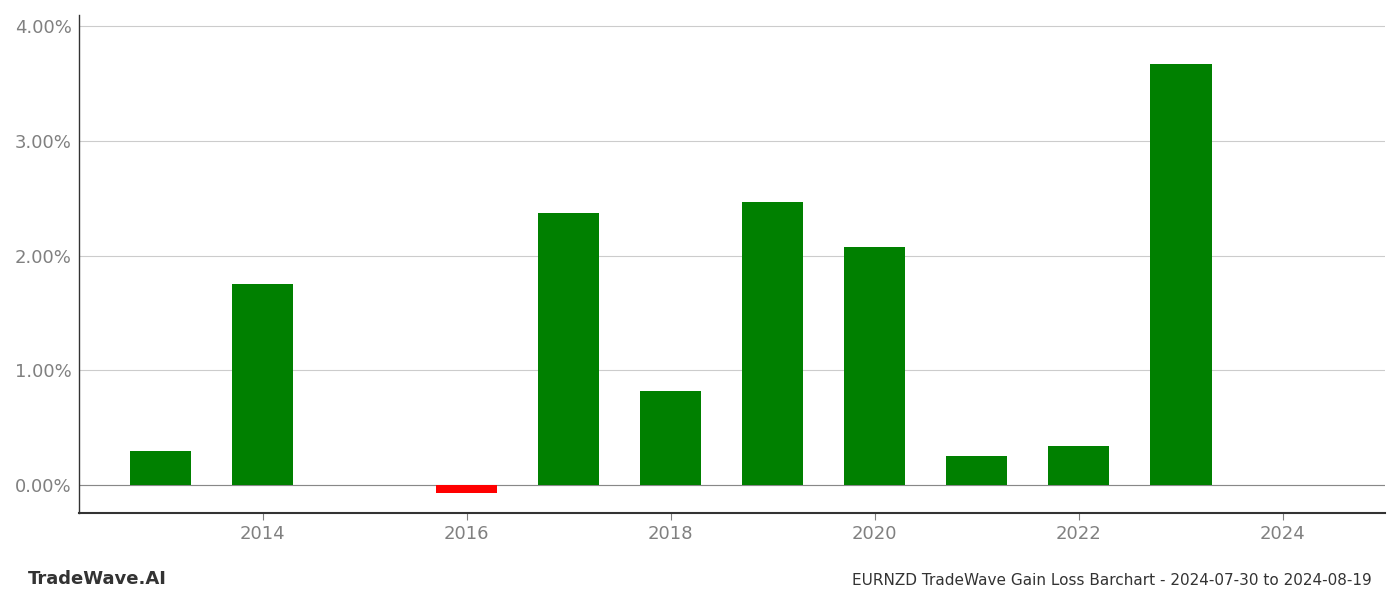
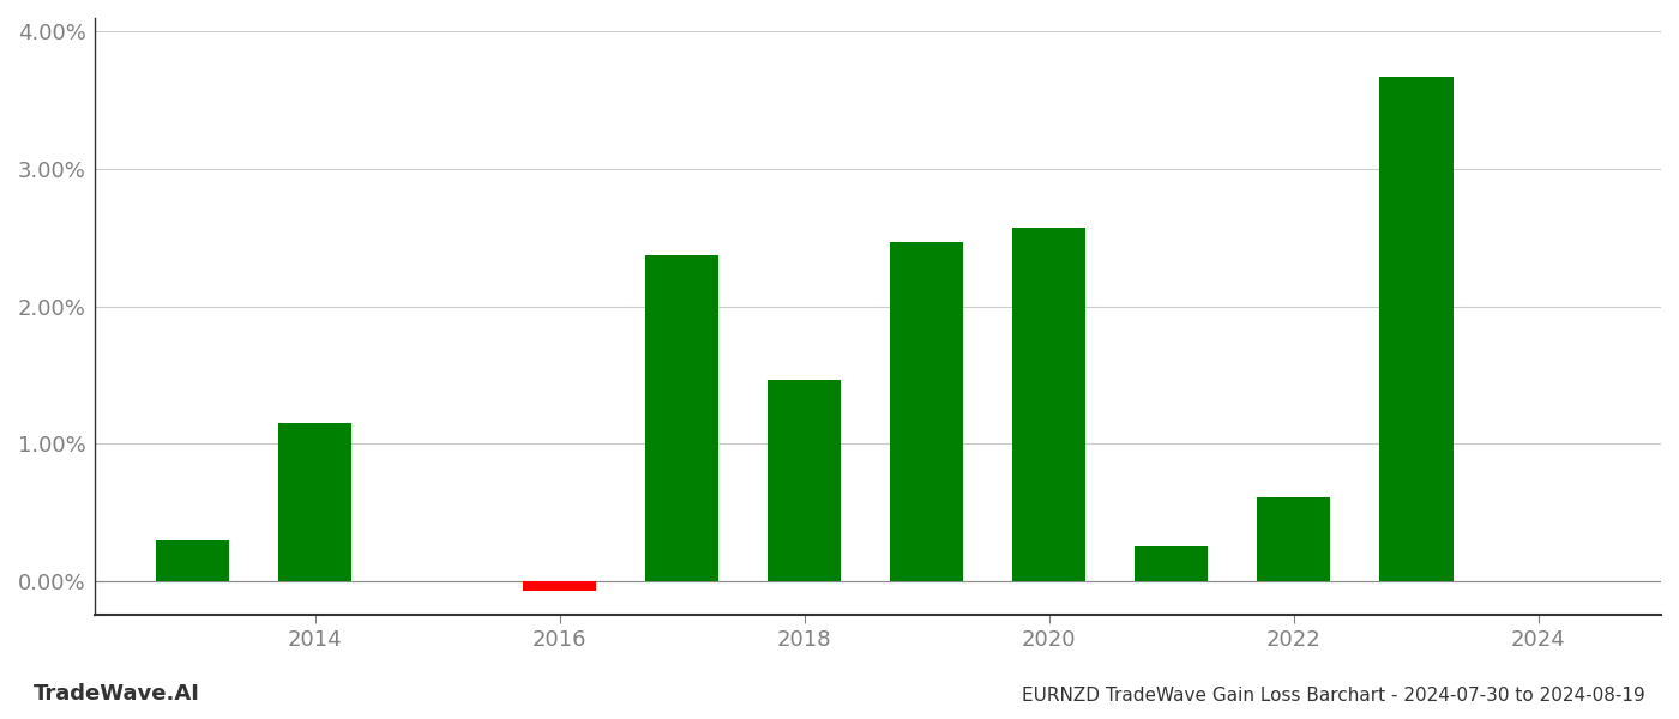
2014: 1.75% -> 1.15%
2018: 0.82% -> 1.46%
2020: 2.07% -> 2.57%
2022: 0.34% -> 0.61%
